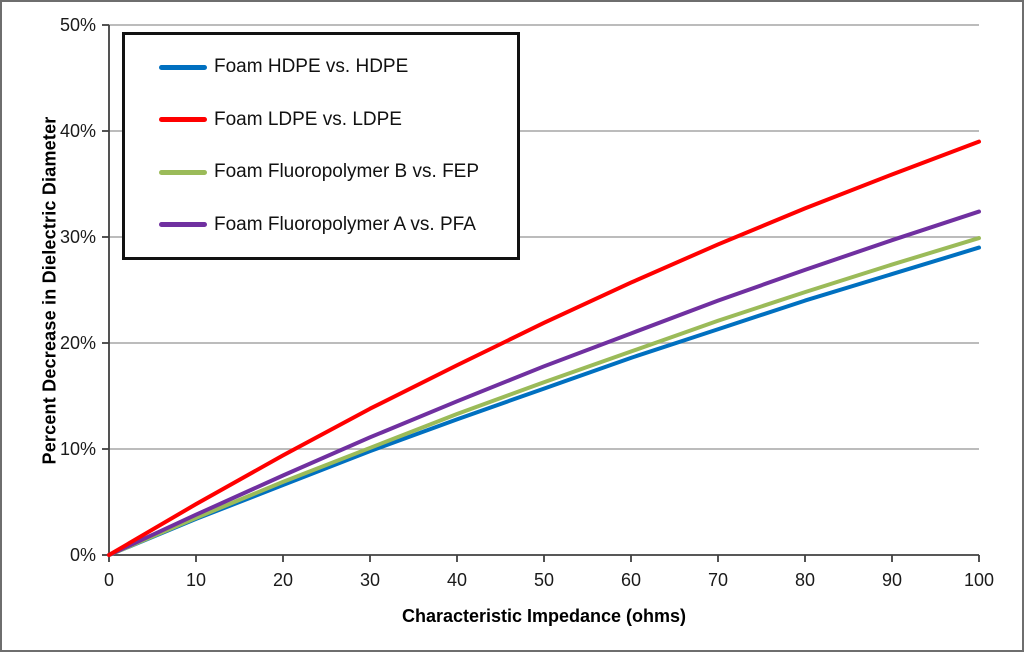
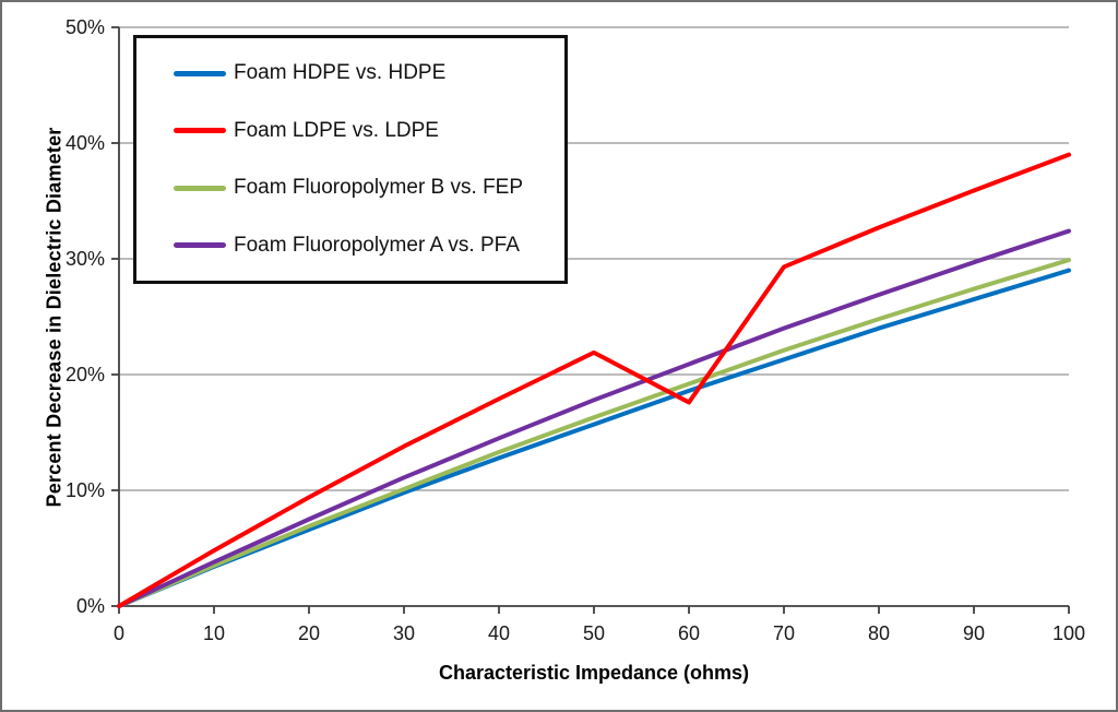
Foam LDPE vs. LDPE/60: 25.7% -> 17.6%
